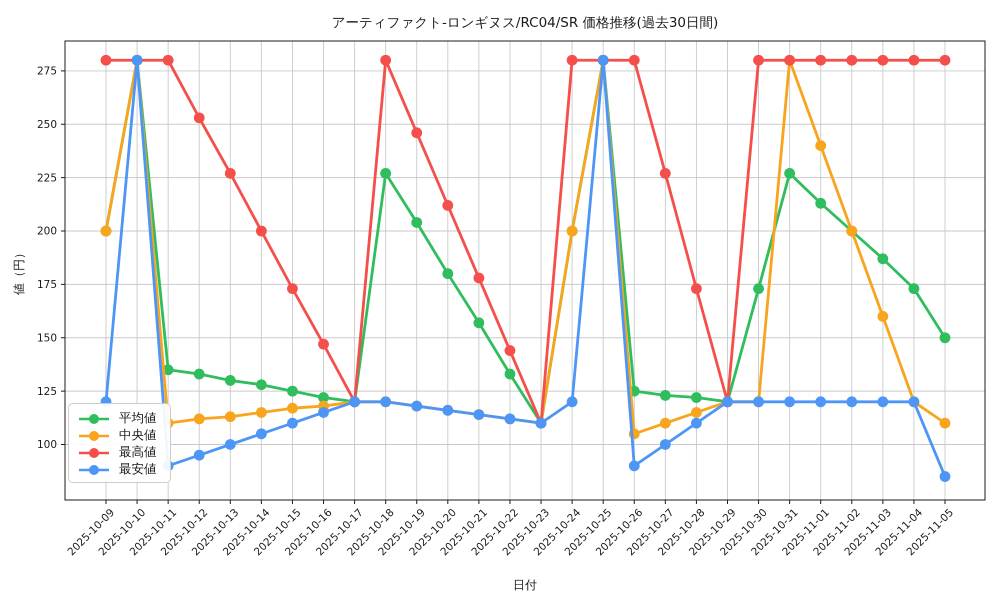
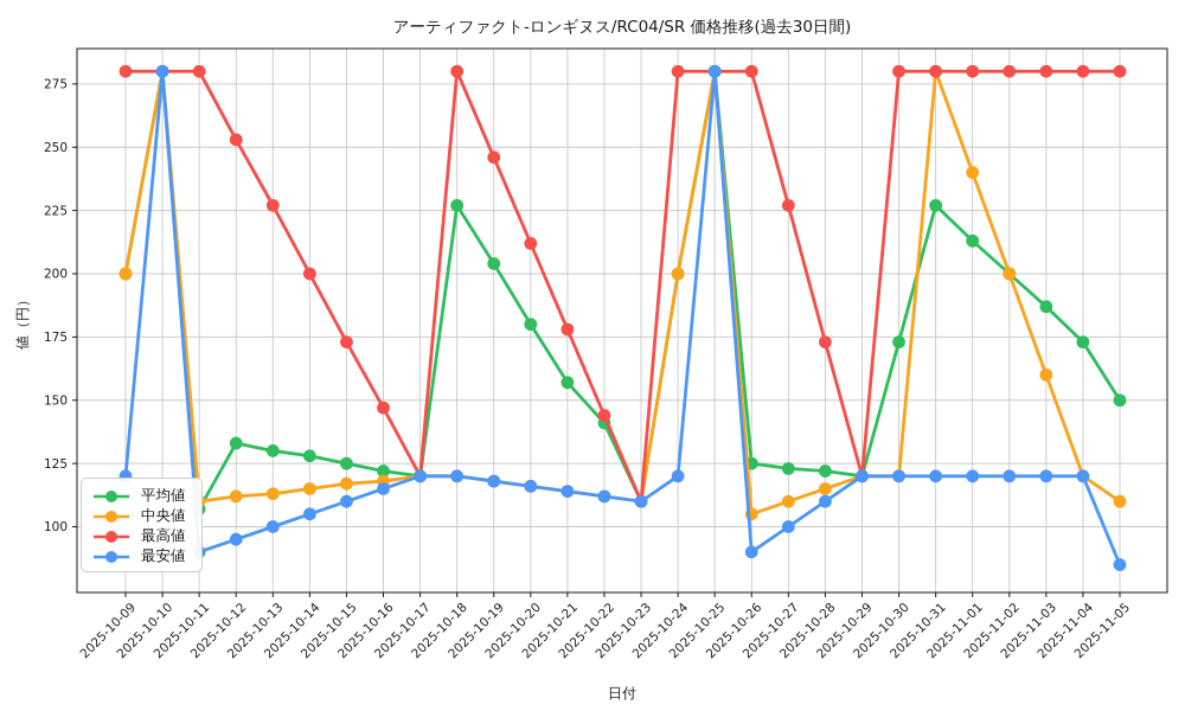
平均値/2025-10-11: 135 -> 107
平均値/2025-10-22: 133 -> 141
